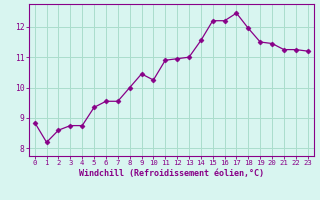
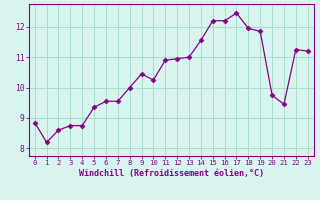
19: 11.50 -> 11.85
20: 11.45 -> 9.75
21: 11.25 -> 9.45
